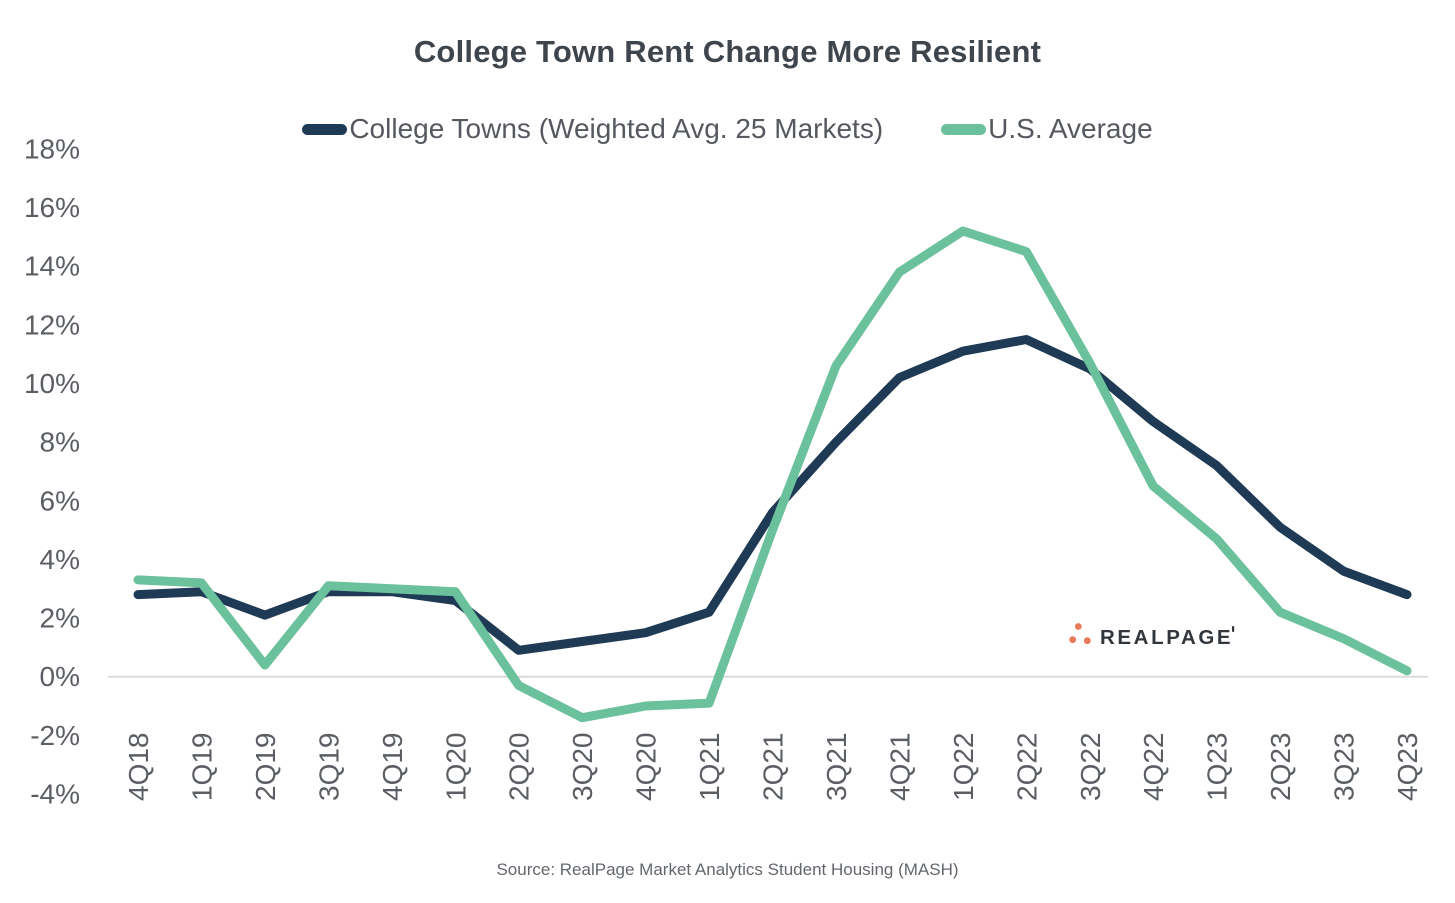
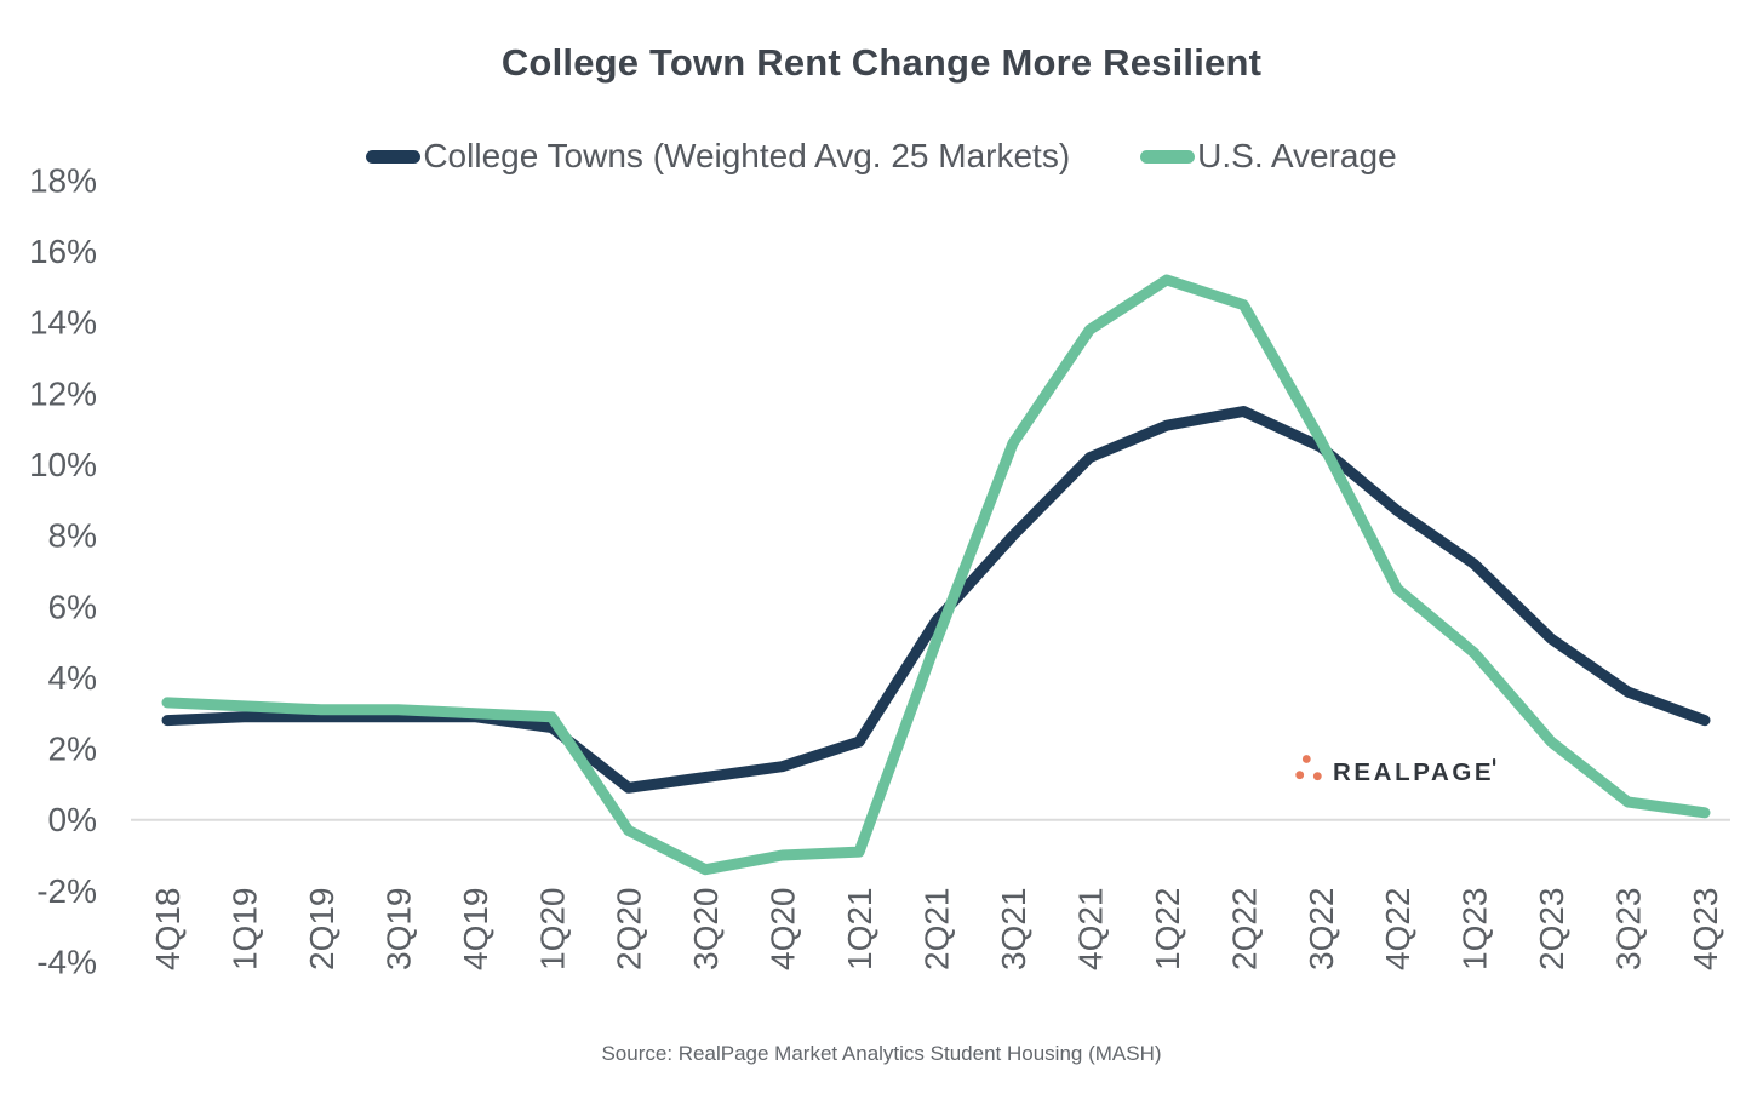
College Towns (Weighted Avg. 25 Markets)/2Q19: 2.1% -> 2.9%
U.S. Average/2Q19: 0.4% -> 3.1%
U.S. Average/3Q23: 1.3% -> 0.5%
